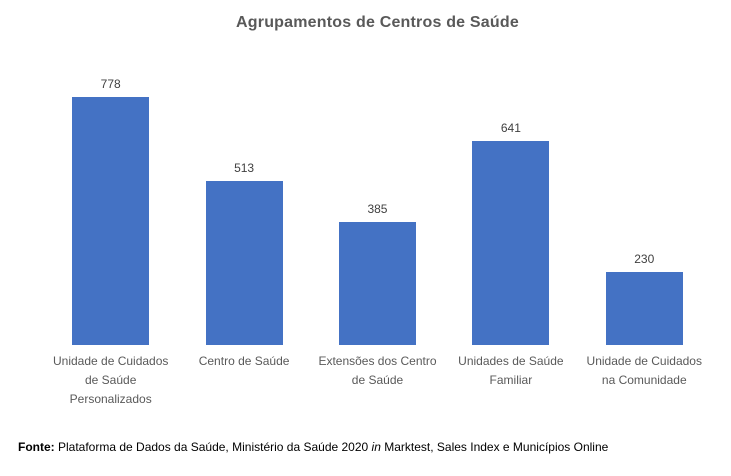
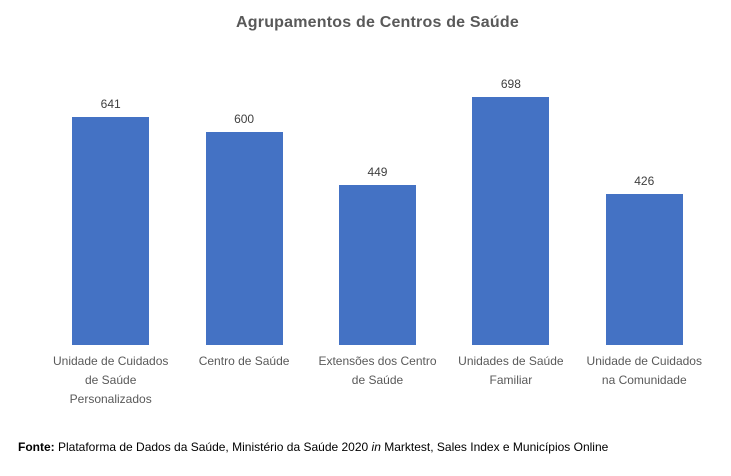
Unidade de Cuidados de Saúde Personalizados: 778 -> 641
Centro de Saúde: 513 -> 600
Extensões dos Centro de Saúde: 385 -> 449
Unidades de Saúde Familiar: 641 -> 698
Unidade de Cuidados na Comunidade: 230 -> 426
